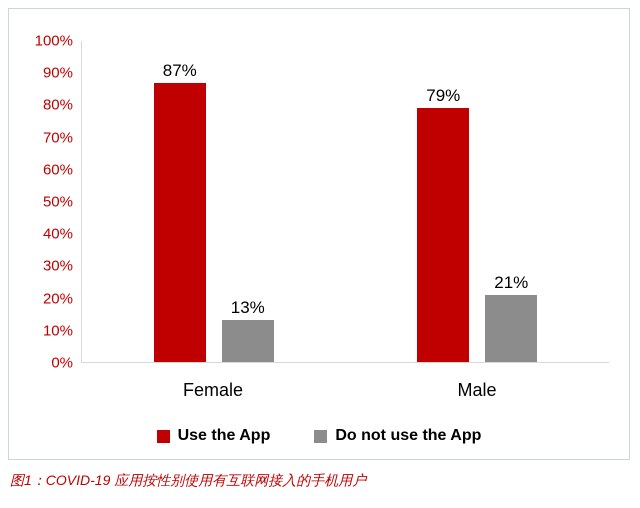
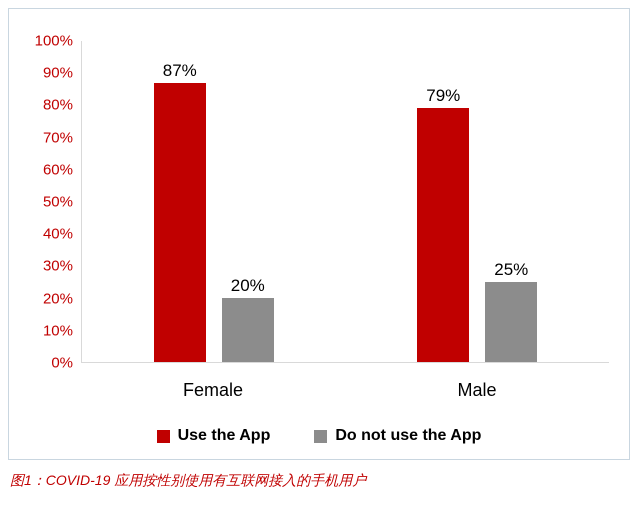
Do not use the App/Female: 13% -> 20%
Do not use the App/Male: 21% -> 25%
